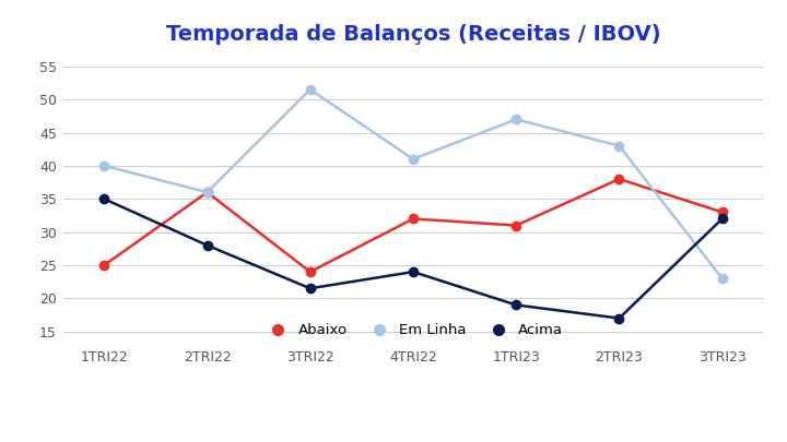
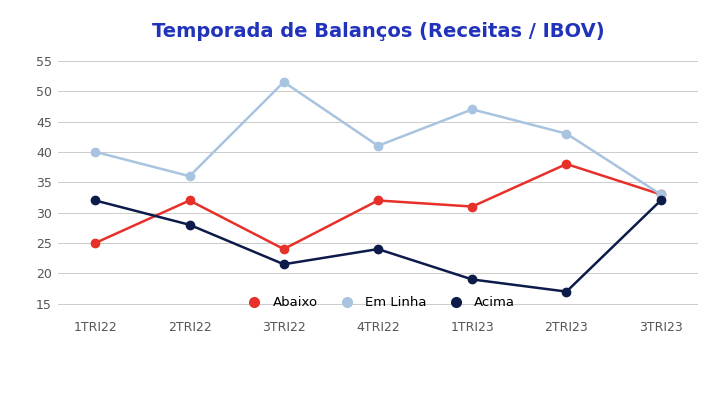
Acima/1TRI22: 35.0 -> 32.0
Abaixo/2TRI22: 36 -> 32
Em Linha/3TRI23: 23.0 -> 33.0
